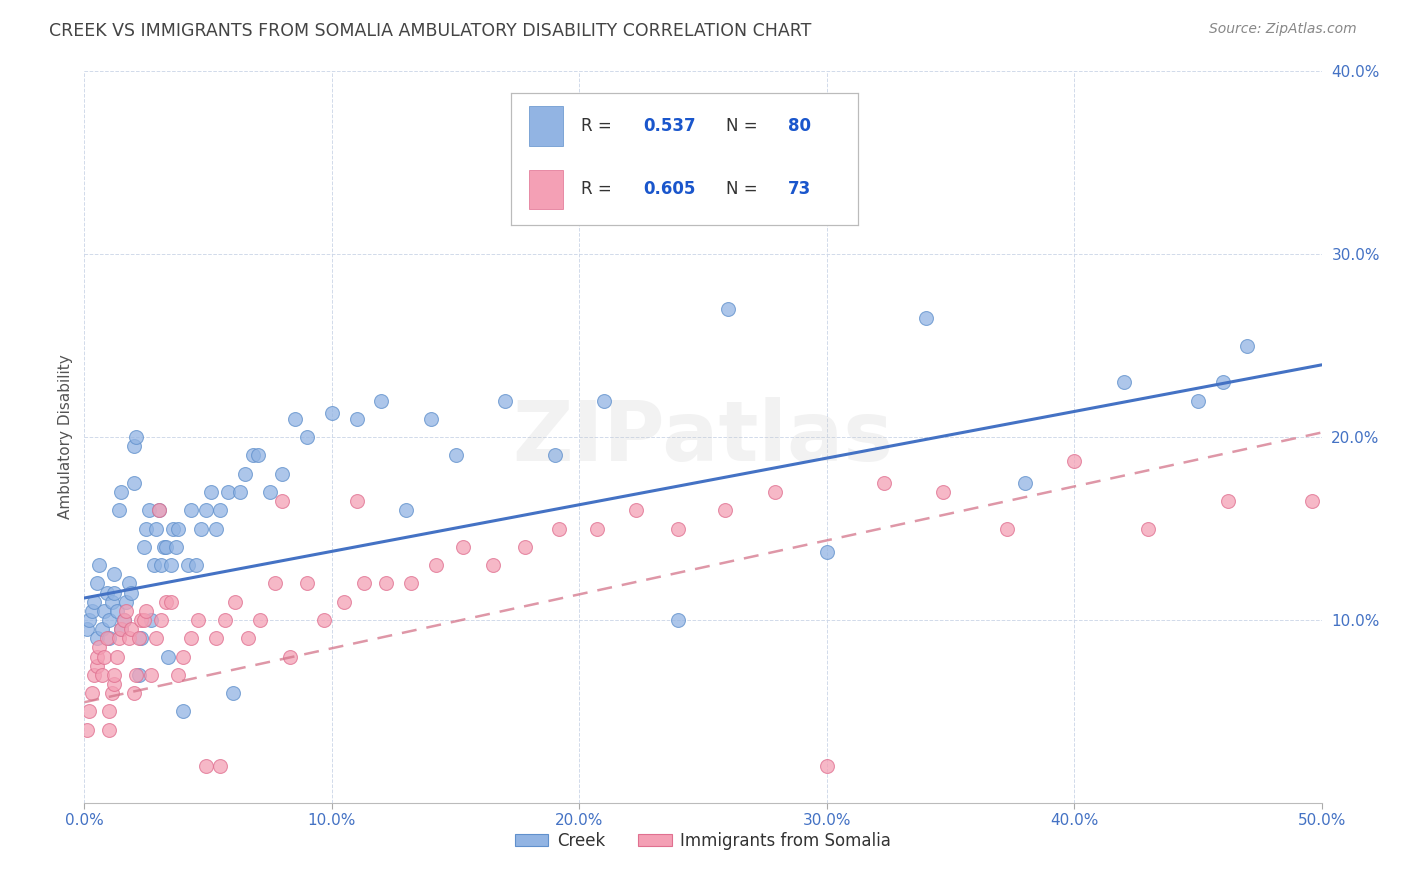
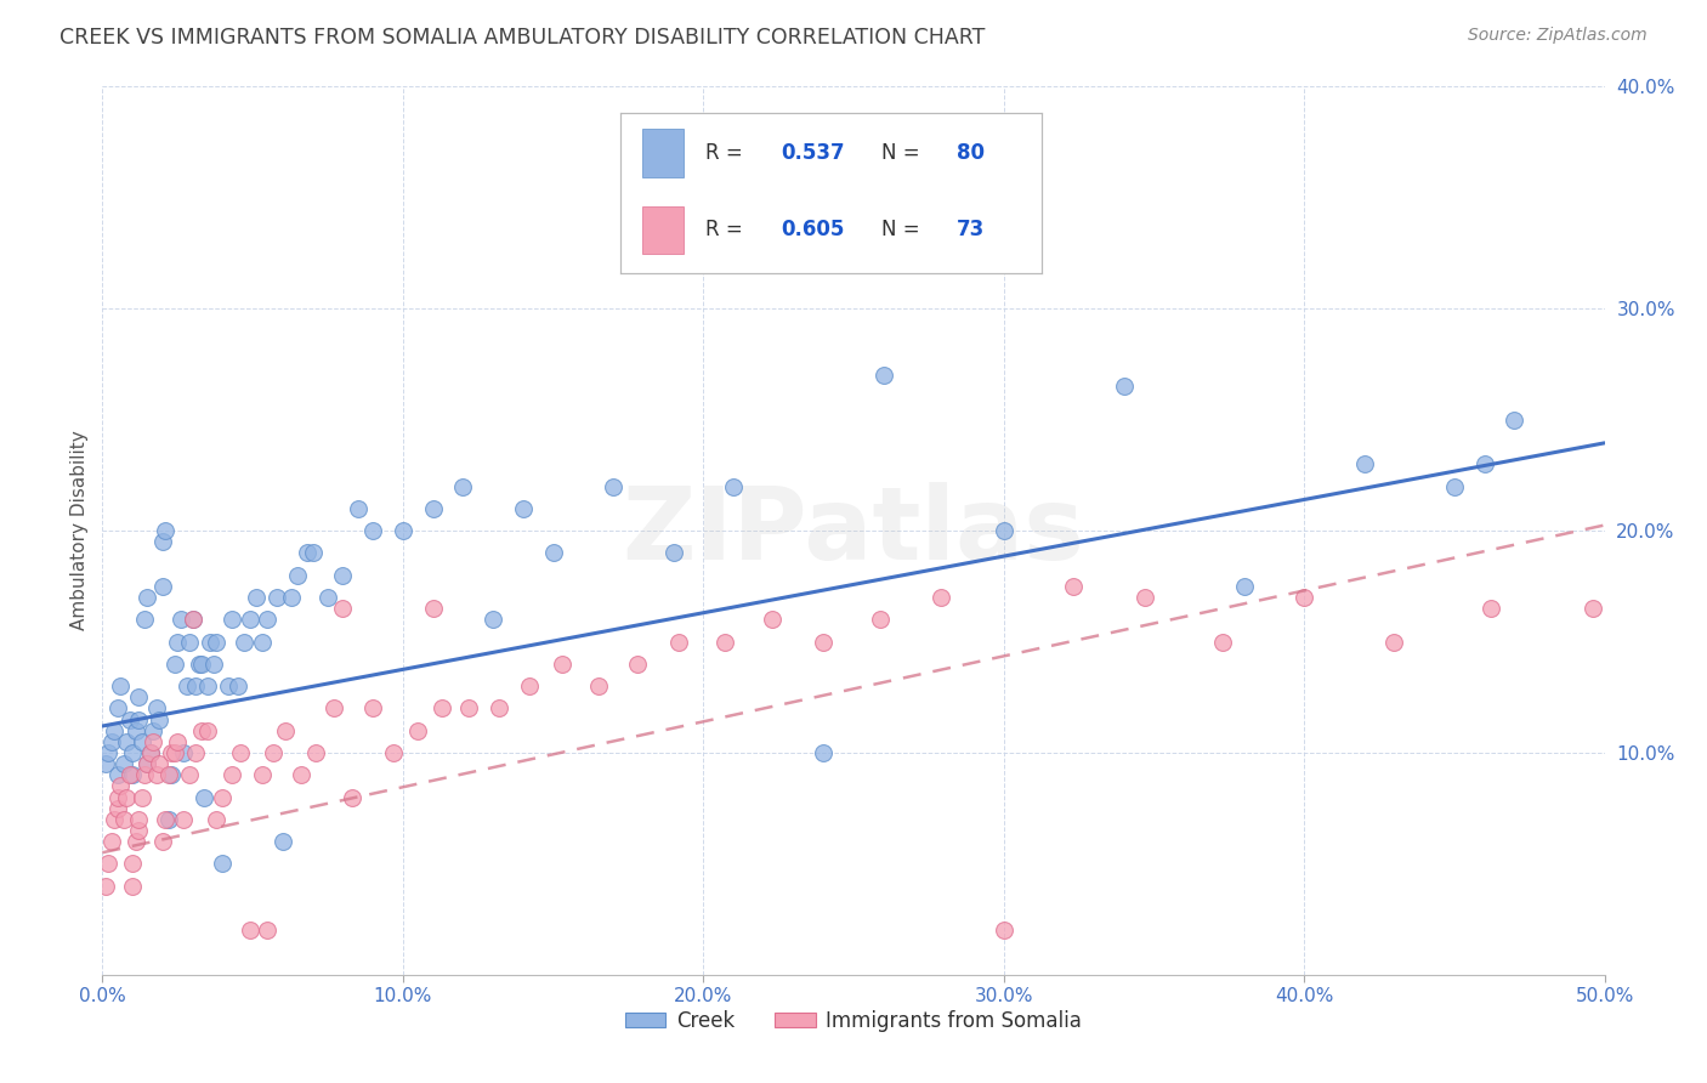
Creek/10.0%: 21.3% -> 20.0%
Creek/30.0%: 13.7% -> 20.0%
Immigrants from Somalia/40.0%: 18.7% -> 17.0%
